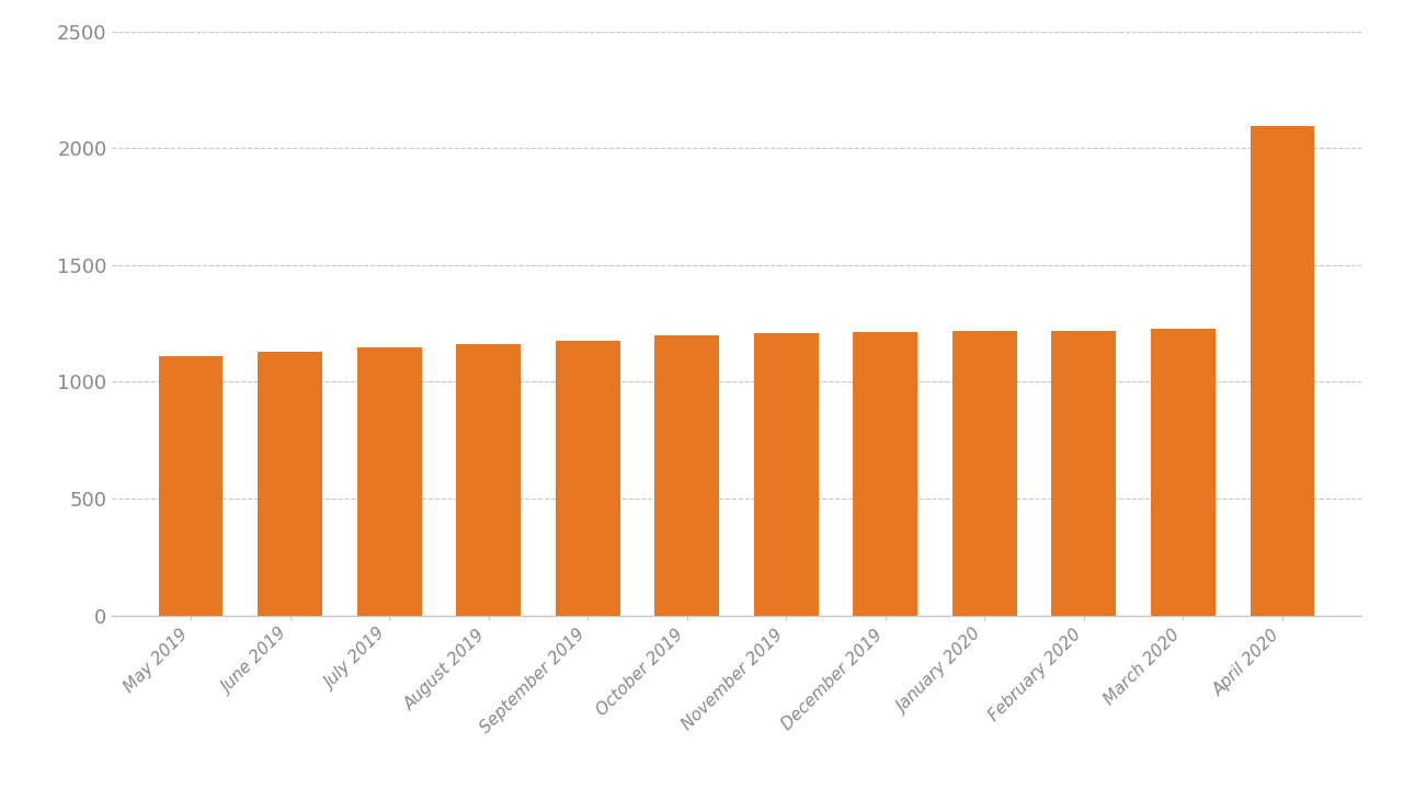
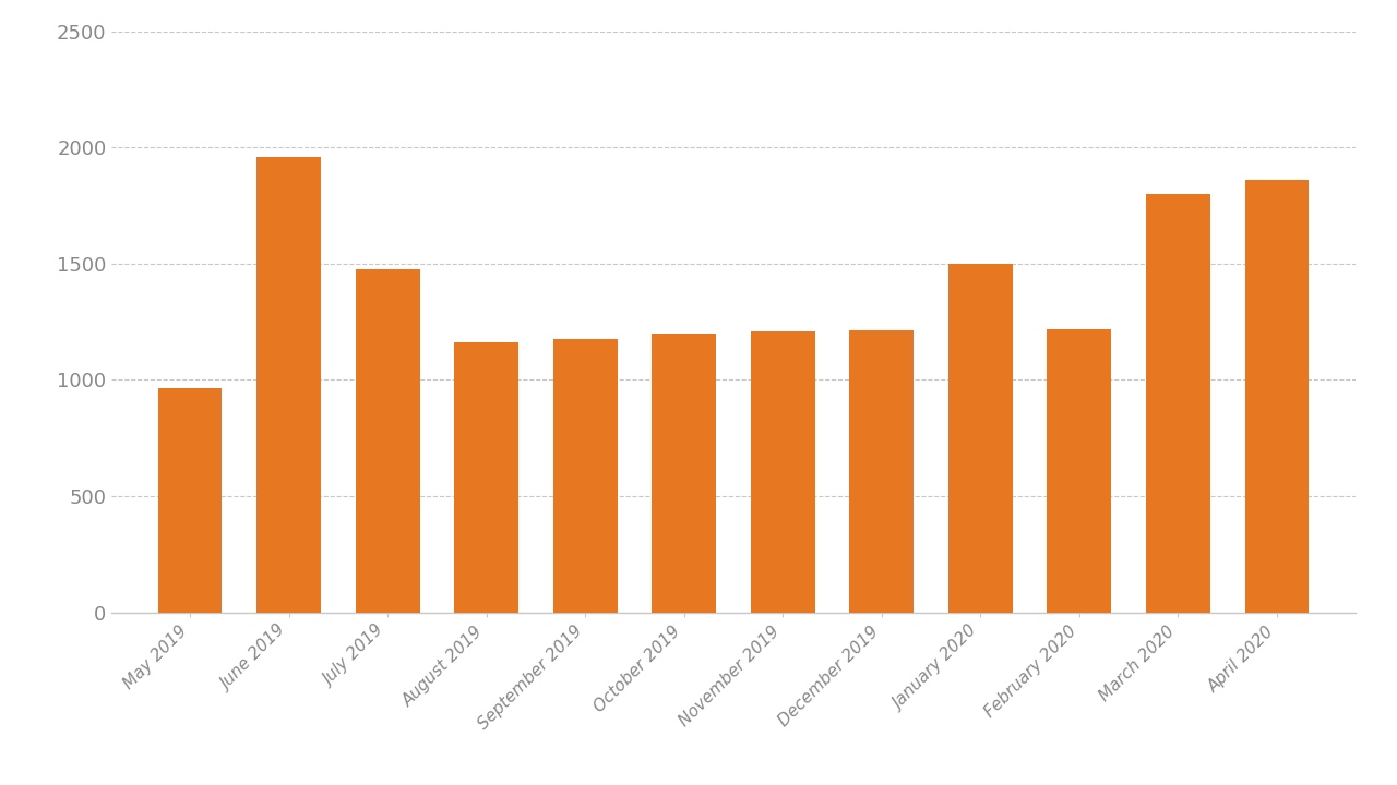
May 2019: 1109 -> 965
June 2019: 1130 -> 1960
July 2019: 1148 -> 1475
January 2020: 1218 -> 1500
March 2020: 1228 -> 1800
April 2020: 2094 -> 1860
